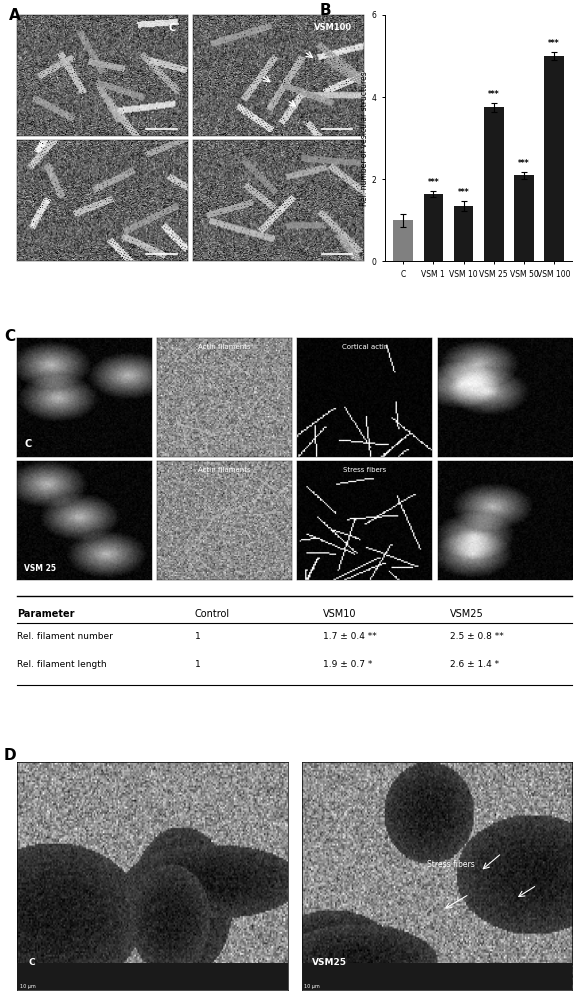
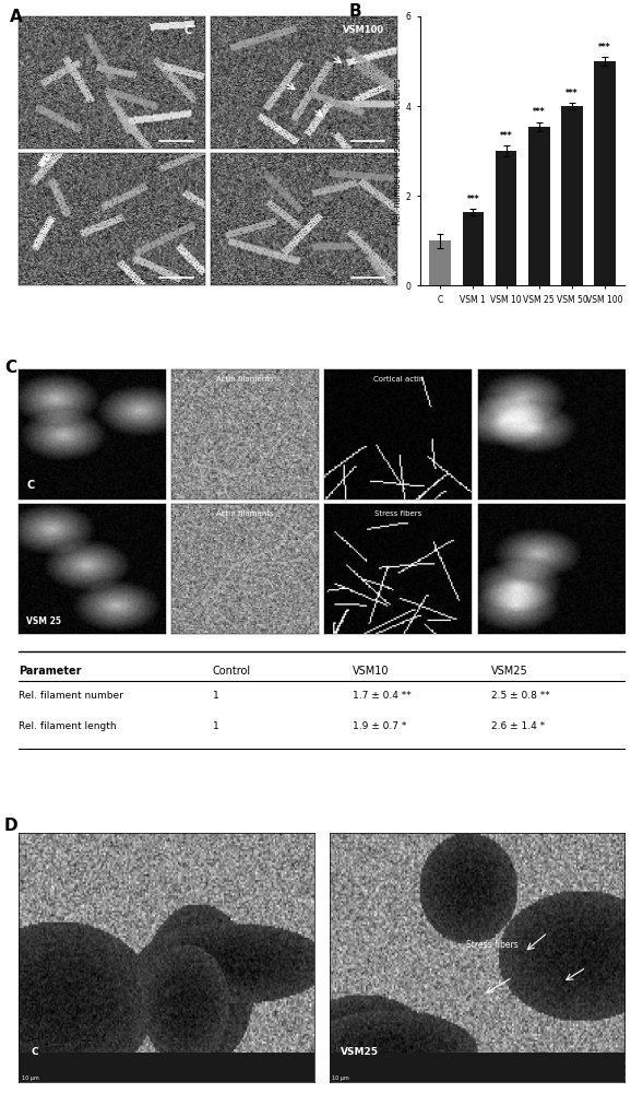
VSM 10: 1.35 -> 3.00
VSM 25: 3.75 -> 3.55
VSM 50: 2.10 -> 4.00
